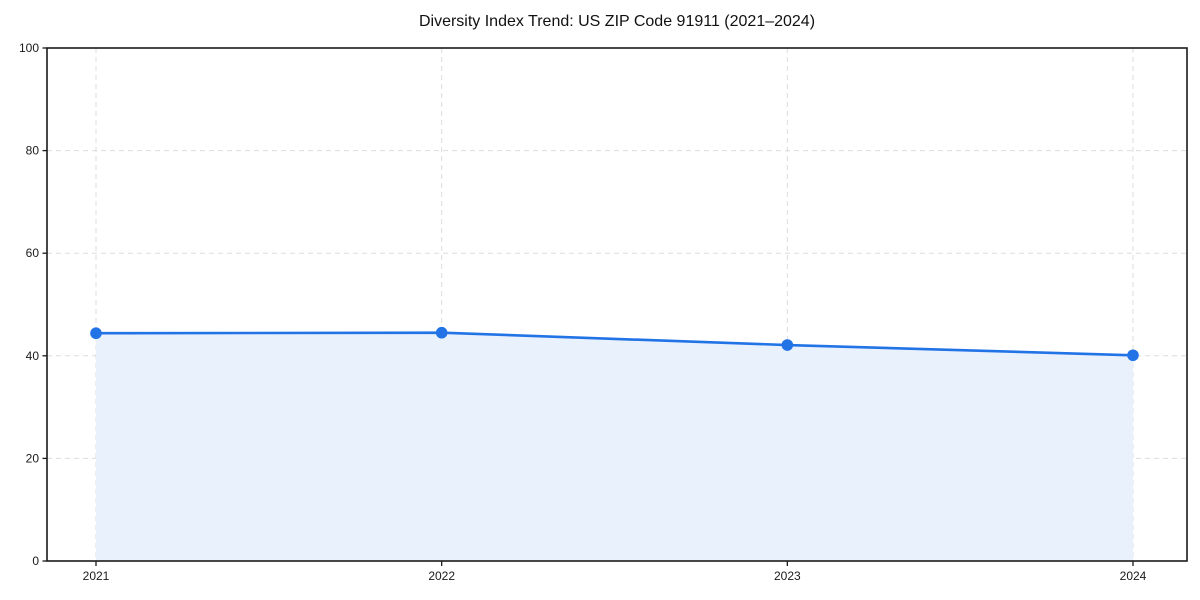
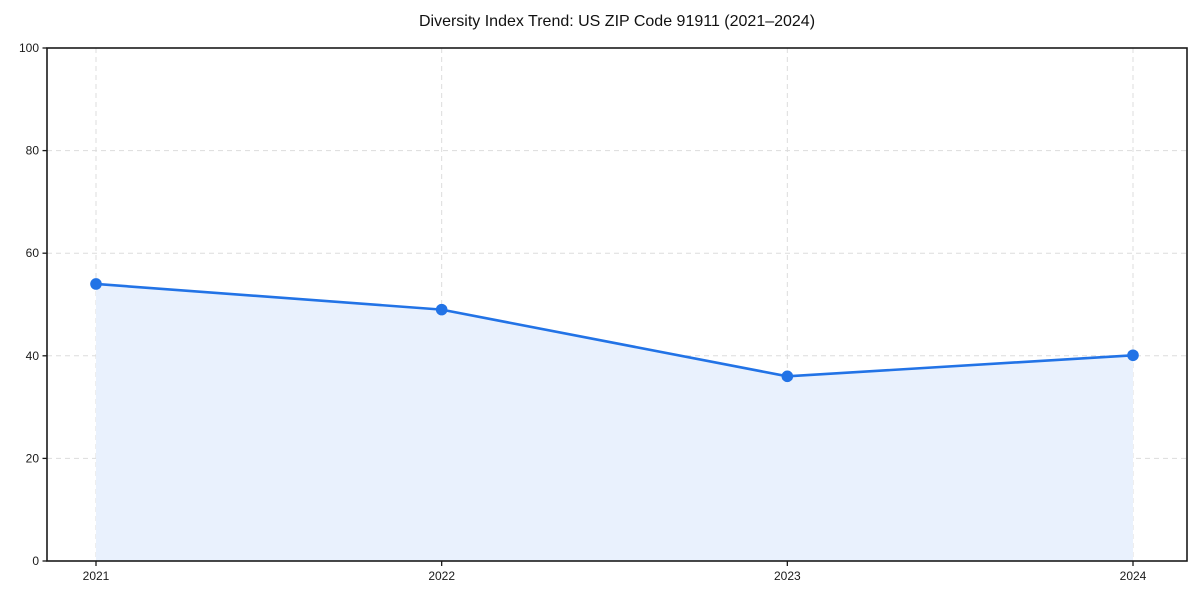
2021: 44 -> 54
2022: 44 -> 49
2023: 42 -> 36
